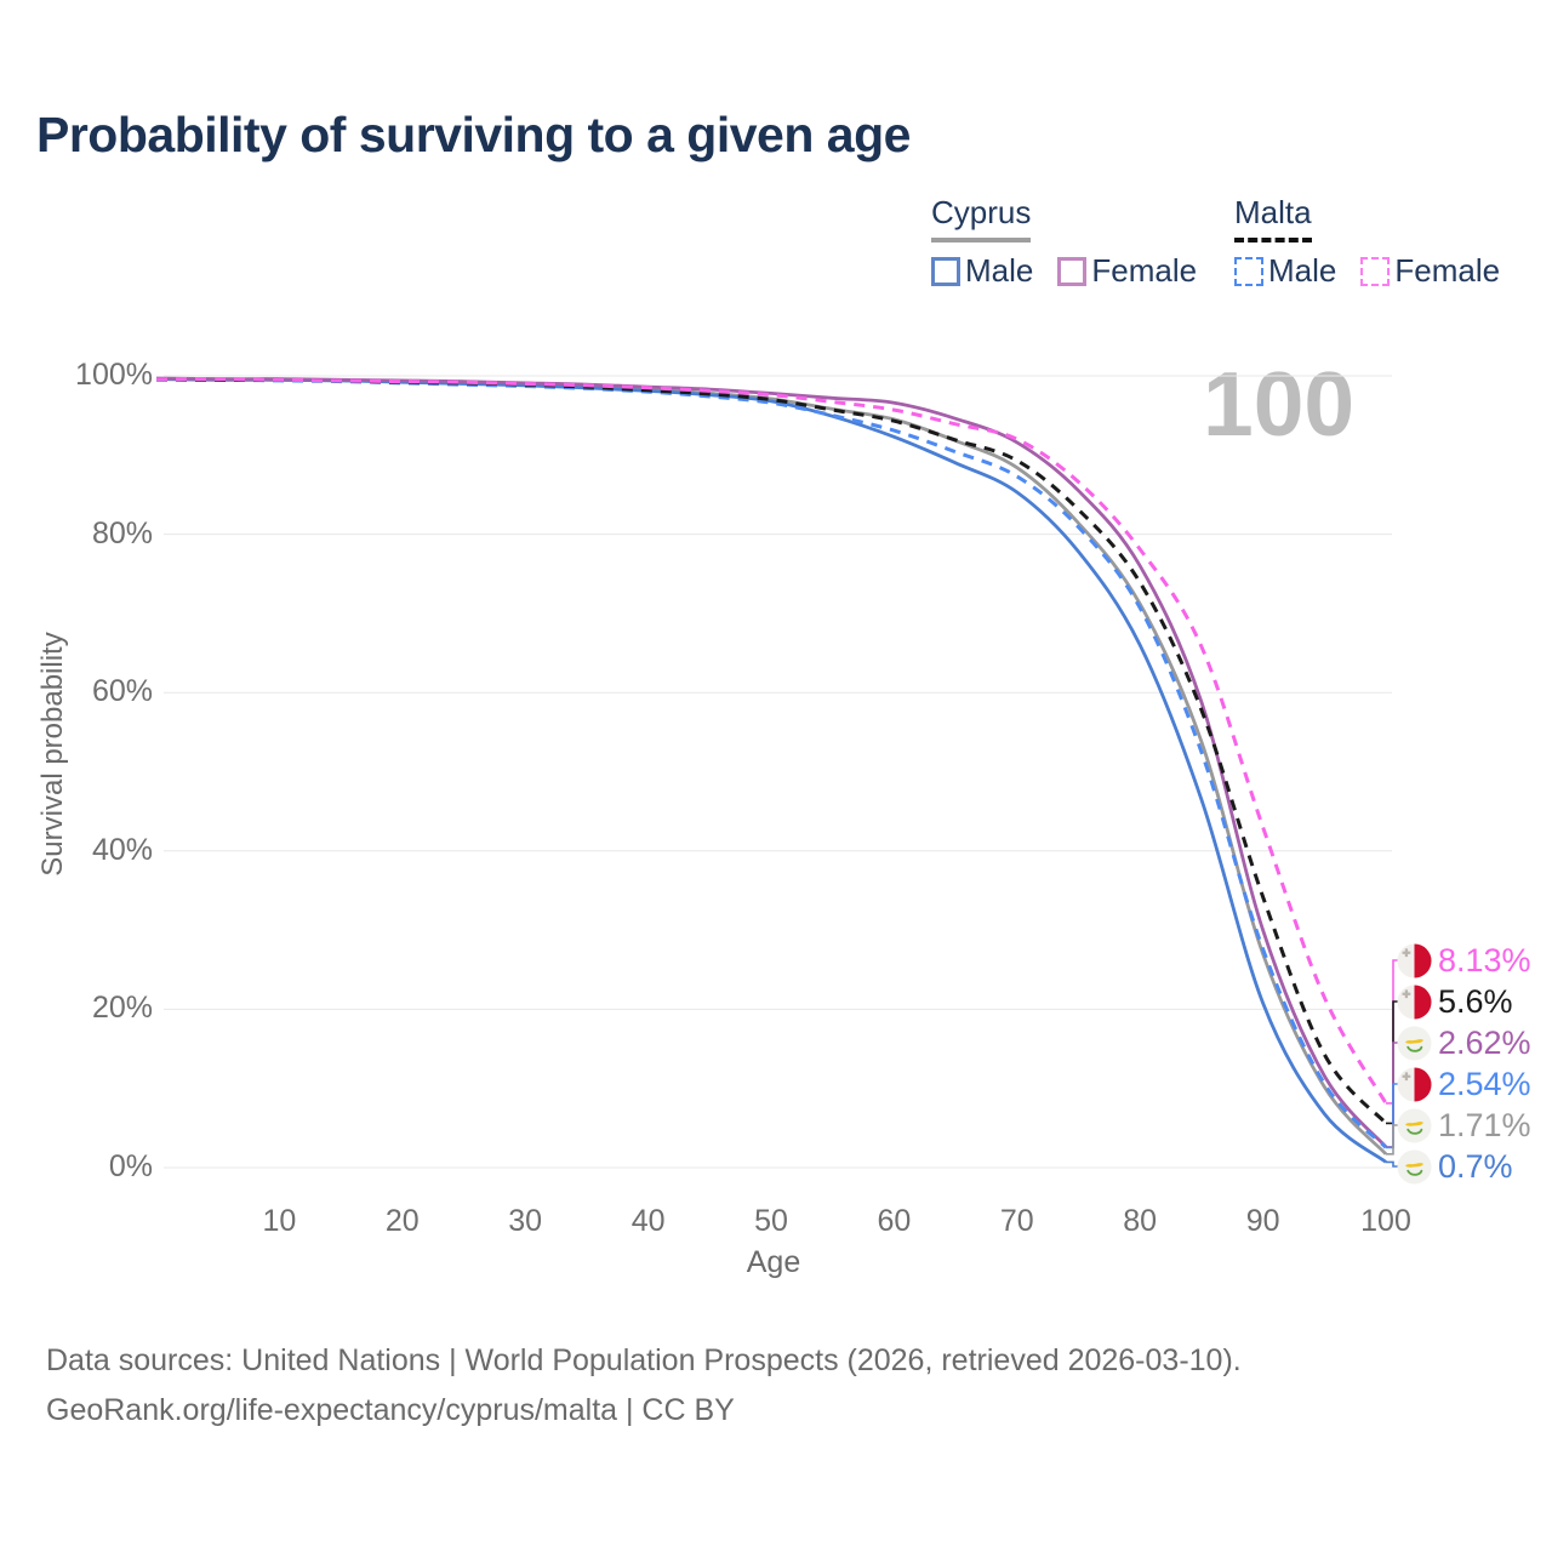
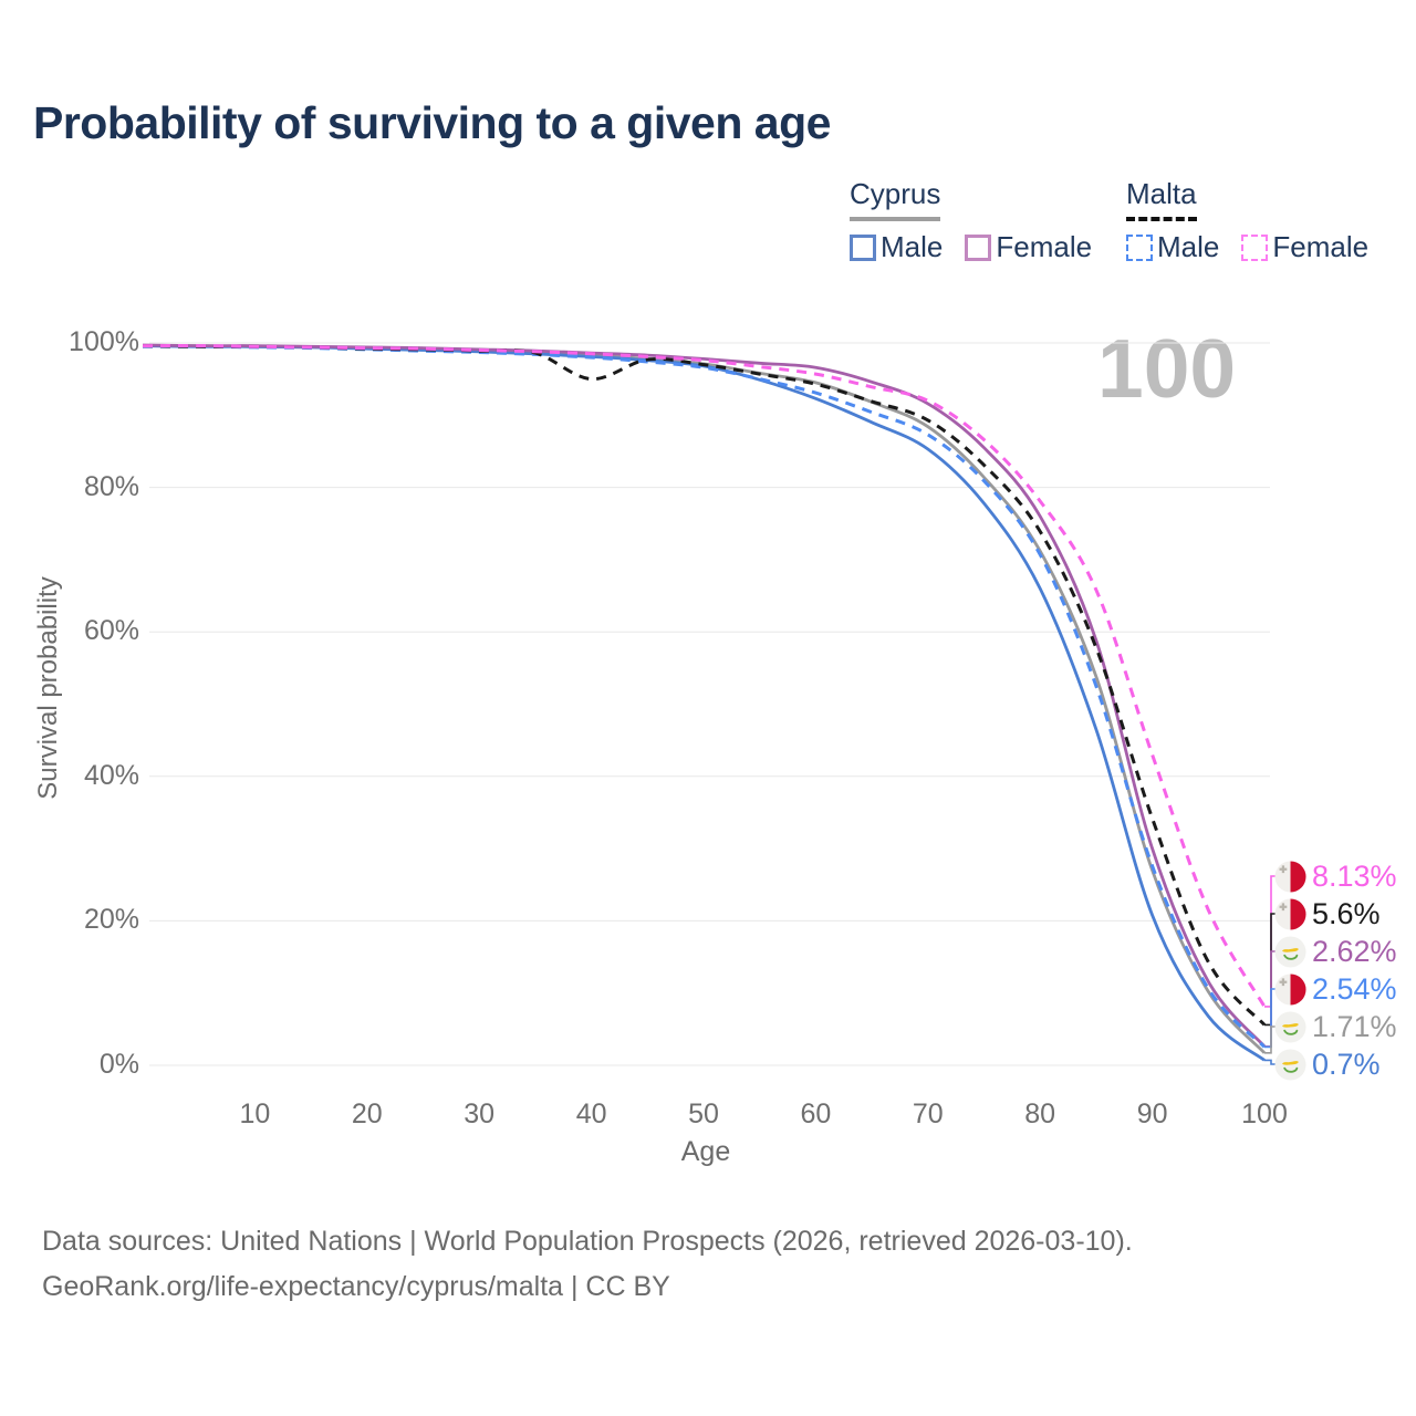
Malta/40: 98% -> 95%
